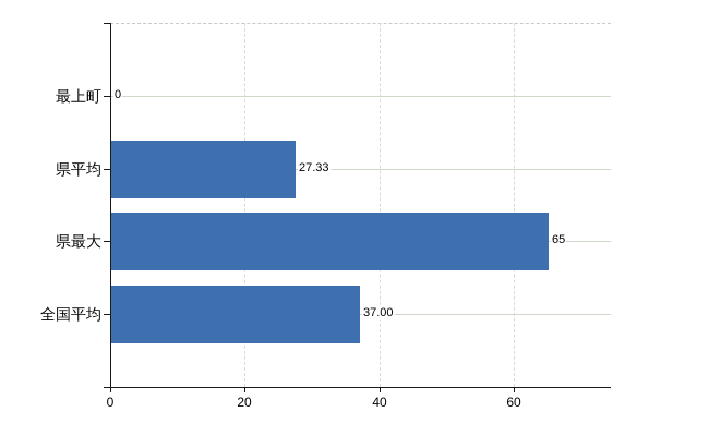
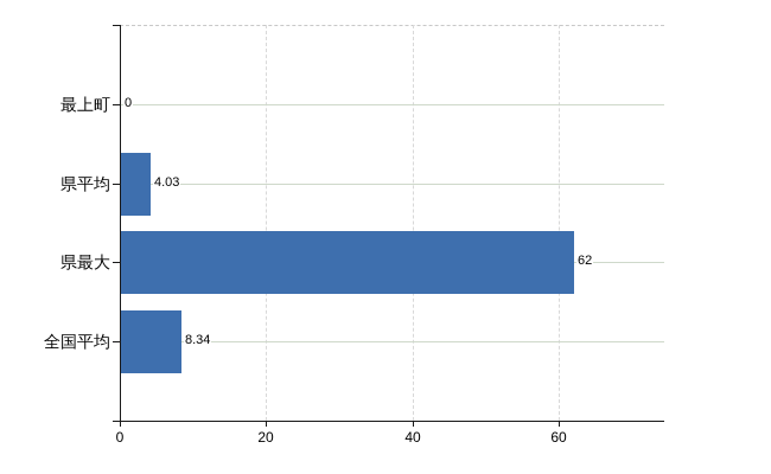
県平均: 27.33 -> 4.03
県最大: 65 -> 62
全国平均: 37.00 -> 8.34
